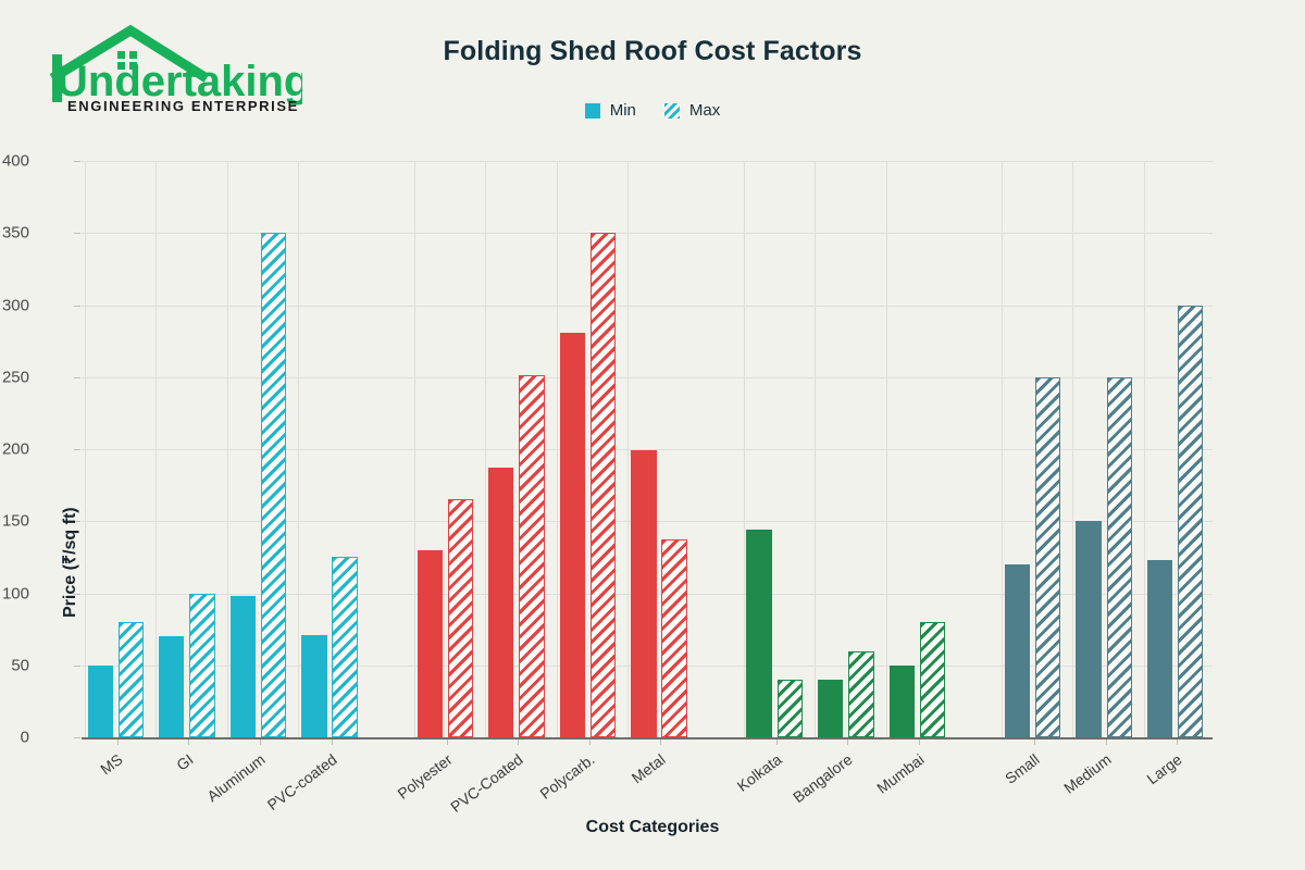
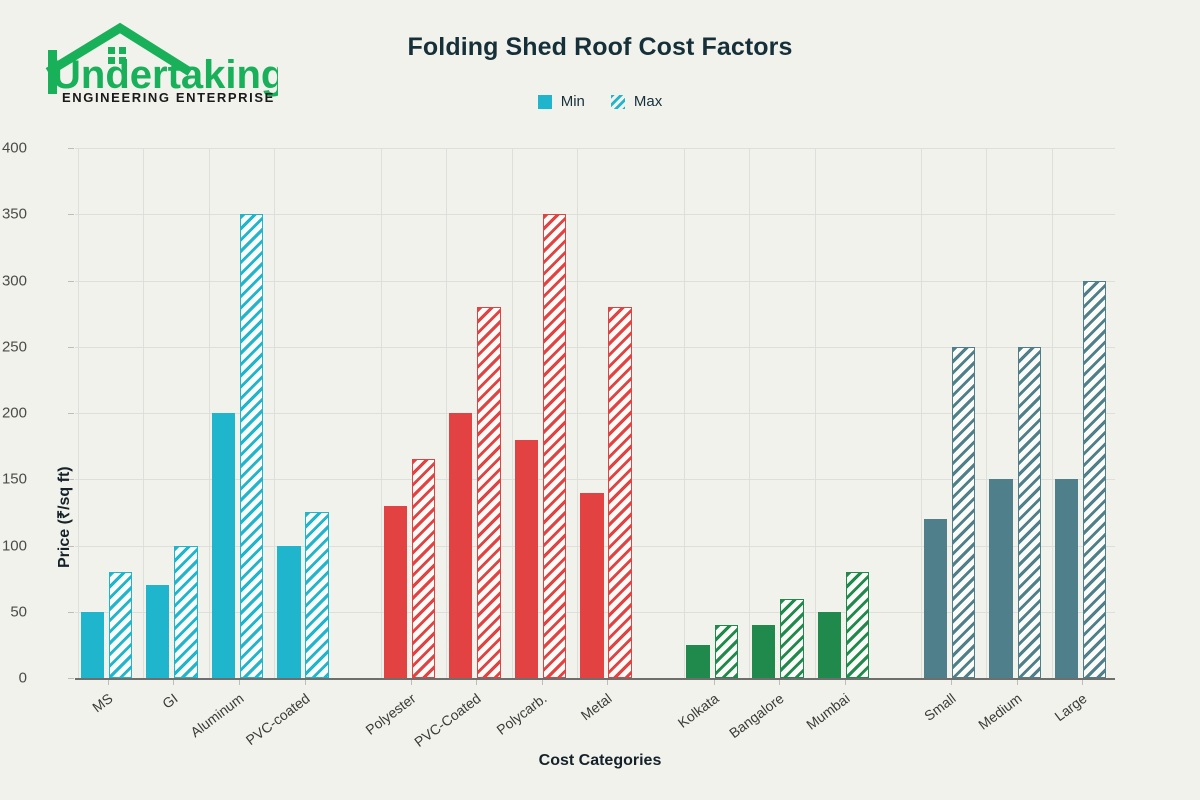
Min/Aluminum: 98 -> 200
Min/PVC-coated: 71 -> 100
Min/PVC-Coated: 187 -> 200
Max/PVC-Coated: 251 -> 280
Min/Polycarb.: 281 -> 180
Min/Metal: 199 -> 140
Max/Metal: 137 -> 280
Min/Kolkata: 144 -> 25
Min/Large: 123 -> 150
